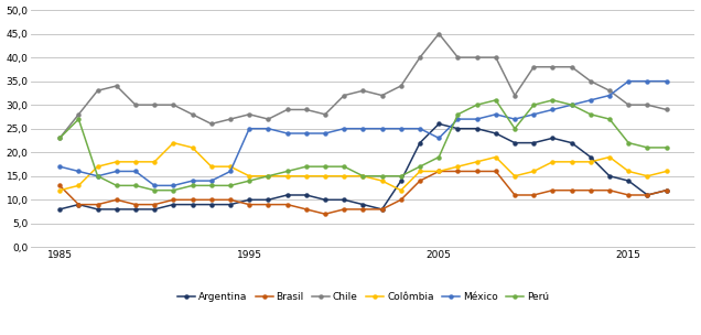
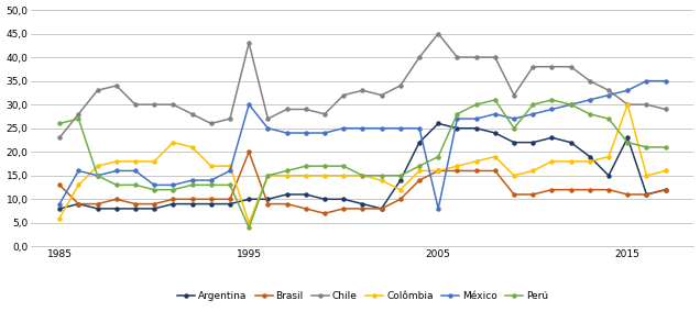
Colômbia/1985: 12 -> 6
México/1985: 17 -> 9
Perú/1985: 23 -> 26
Brasil/1995: 9 -> 20
Chile/1995: 28 -> 43
Colômbia/1995: 15 -> 5
México/1995: 25 -> 30
Perú/1995: 14 -> 4
México/2005: 23 -> 8
Argentina/2015: 14 -> 23
Colômbia/2015: 16 -> 30
México/2015: 35 -> 33
